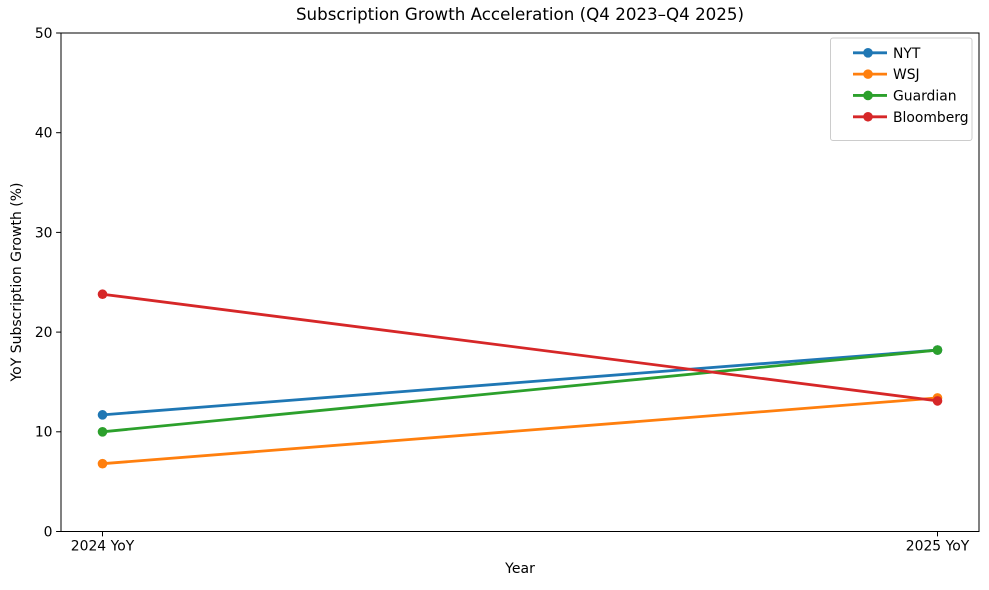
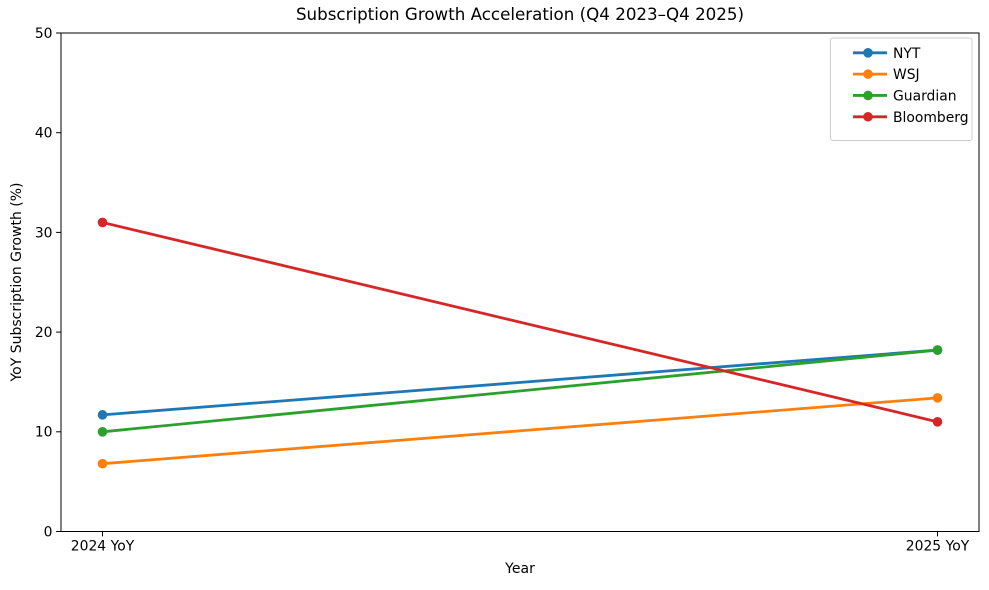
Bloomberg/2024 YoY: 24 -> 31
Bloomberg/2025 YoY: 13 -> 11
